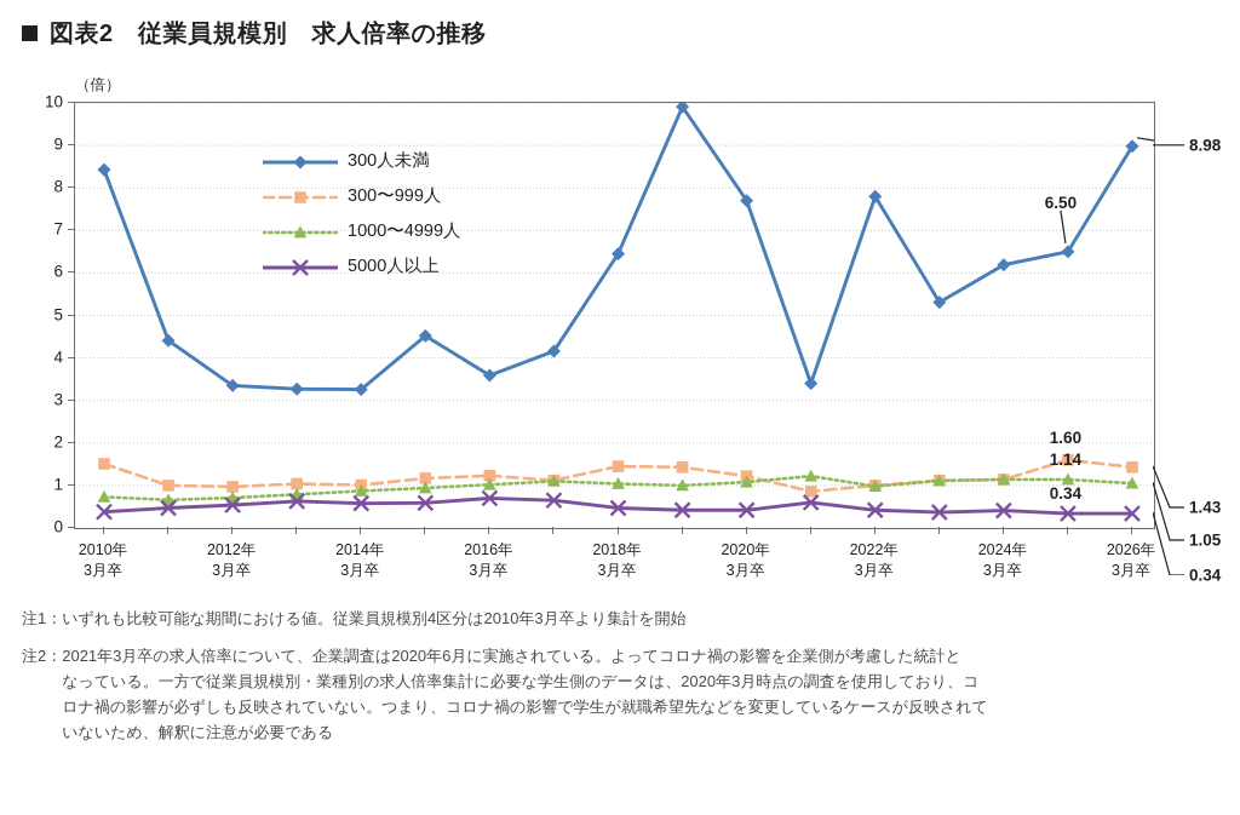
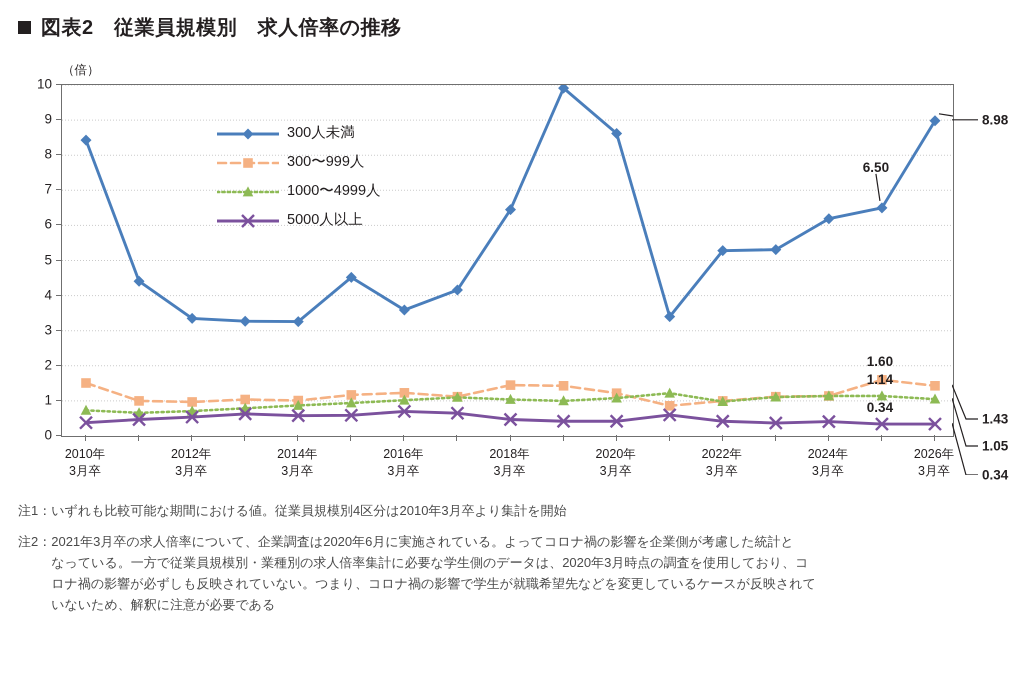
300人未満/2020年3月卒: 7.7 -> 8.6
300人未満/2022年3月卒: 7.8 -> 5.3
